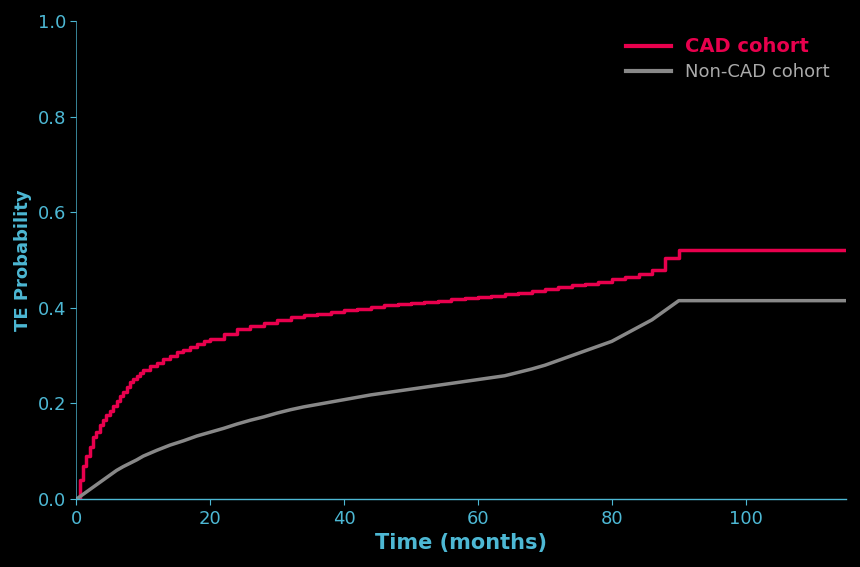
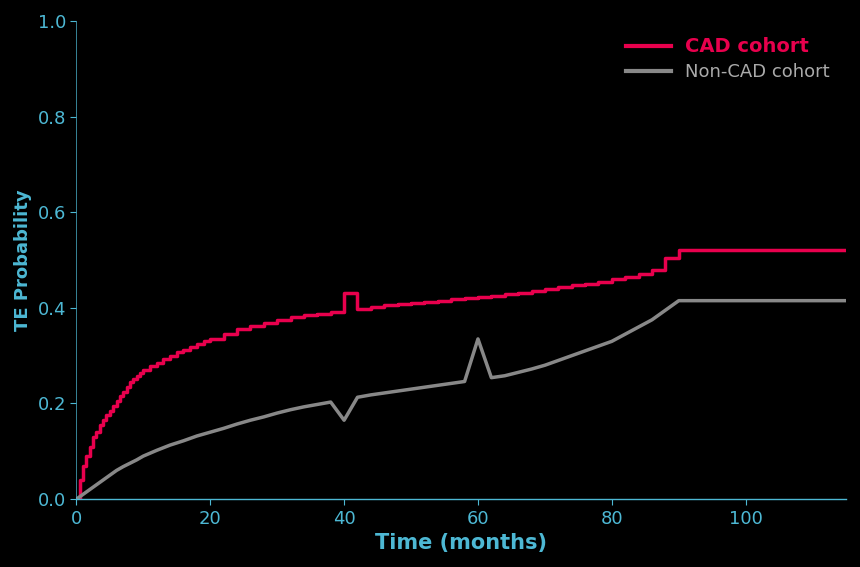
CAD cohort/40: 0.395 -> 0.430
Non-CAD cohort/40: 0.208 -> 0.165
Non-CAD cohort/60: 0.250 -> 0.335
